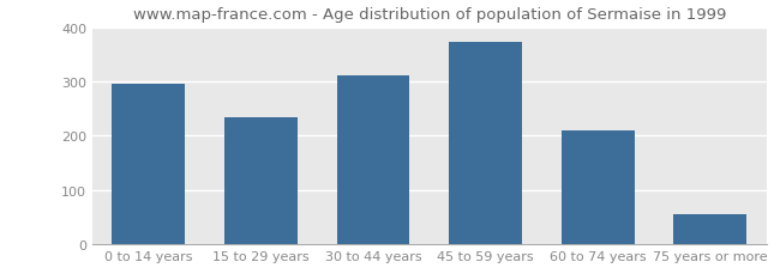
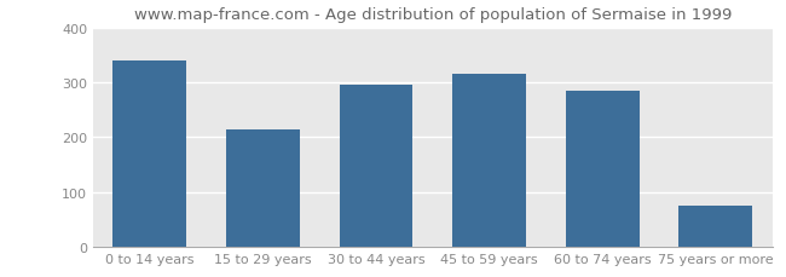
0 to 14 years: 295 -> 340
15 to 29 years: 235 -> 215
30 to 44 years: 312 -> 295
45 to 59 years: 373 -> 315
60 to 74 years: 210 -> 285
75 years or more: 55 -> 75
